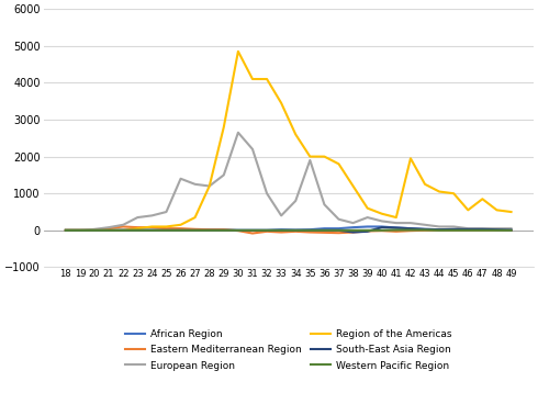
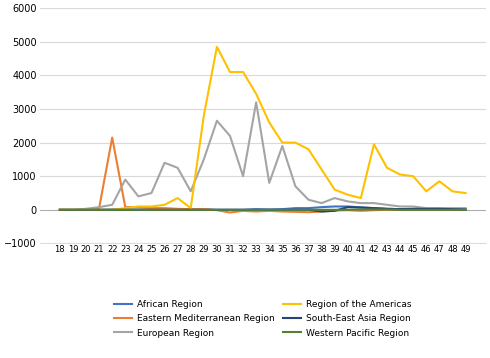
Eastern Mediterranean Region/22: 100 -> 2150
European Region/23: 350 -> 900
European Region/28: 1200 -> 550
Region of the Americas/28: 1200 -> 50
European Region/33: 400 -> 3200
